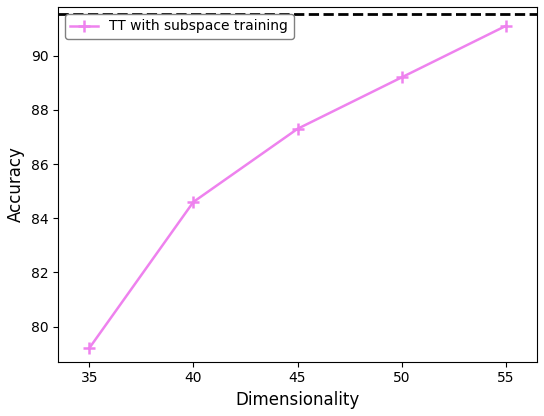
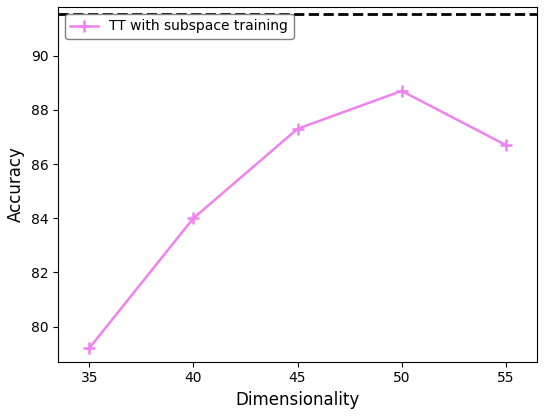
40: 84.6 -> 84.0
50: 89.2 -> 88.7
55: 91.1 -> 86.7
